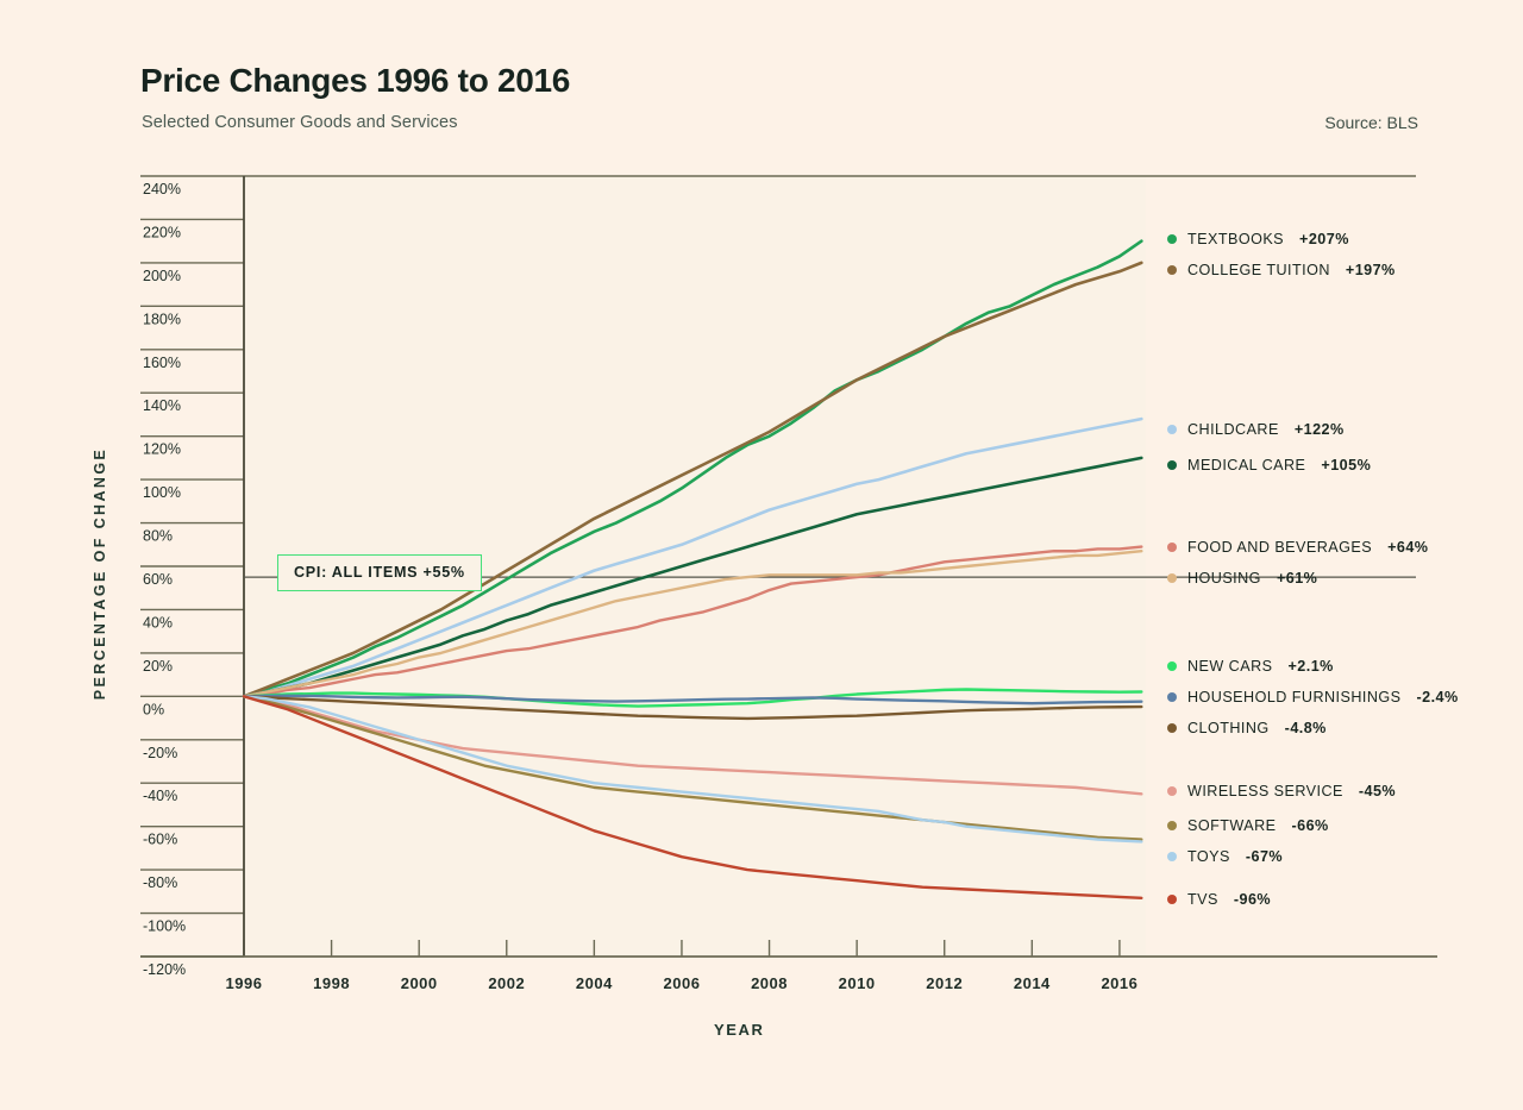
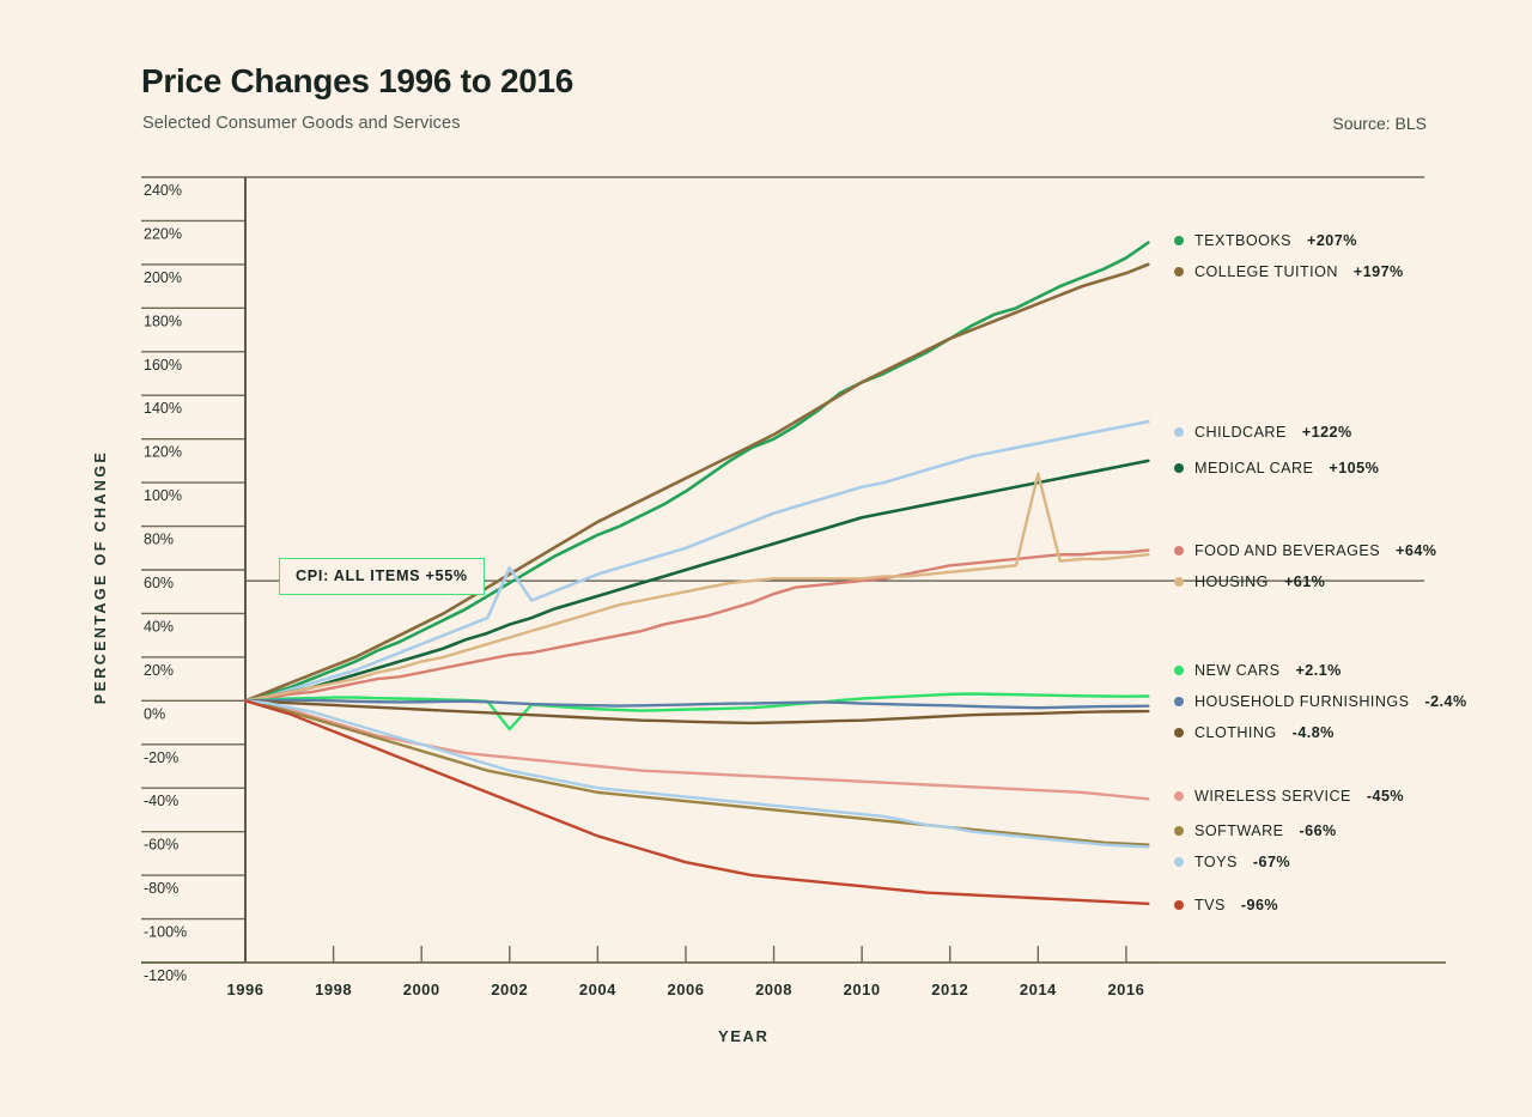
CHILDCARE/2002: 42% -> 61%
NEW CARS/2002: -1% -> -13%
HOUSING/2014: 63% -> 104%
